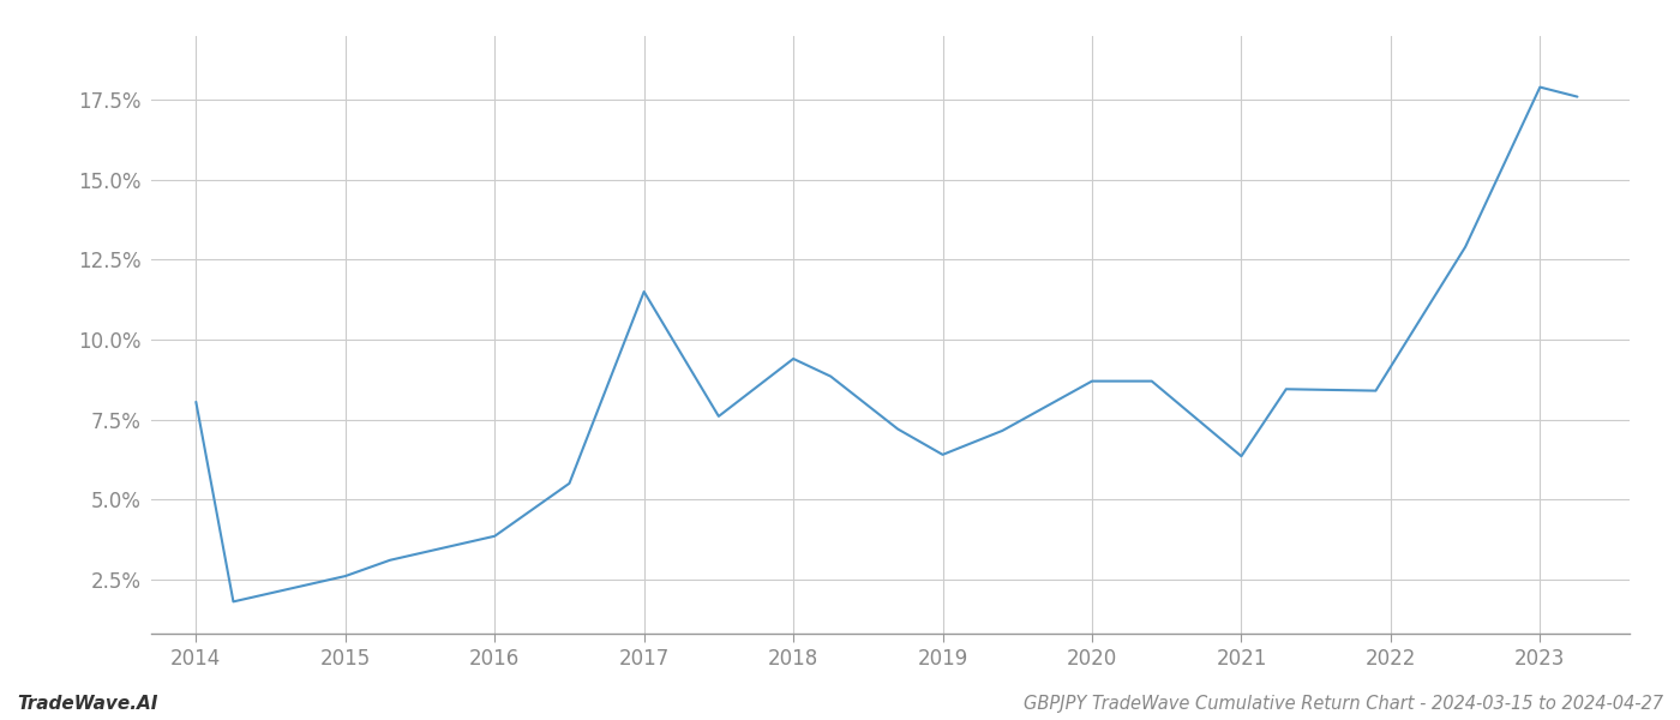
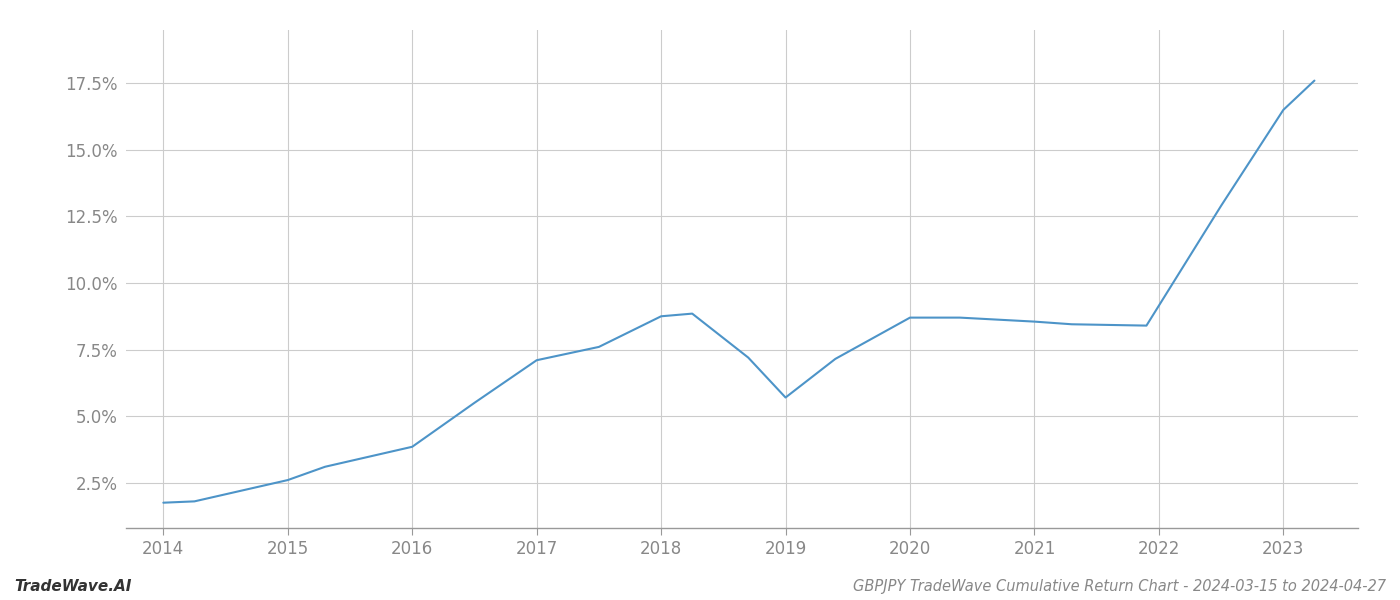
2014: 8.05% -> 1.75%
2017: 11.50% -> 7.10%
2018: 9.40% -> 8.75%
2019: 6.40% -> 5.70%
2021: 6.35% -> 8.55%
2023: 17.90% -> 16.50%
